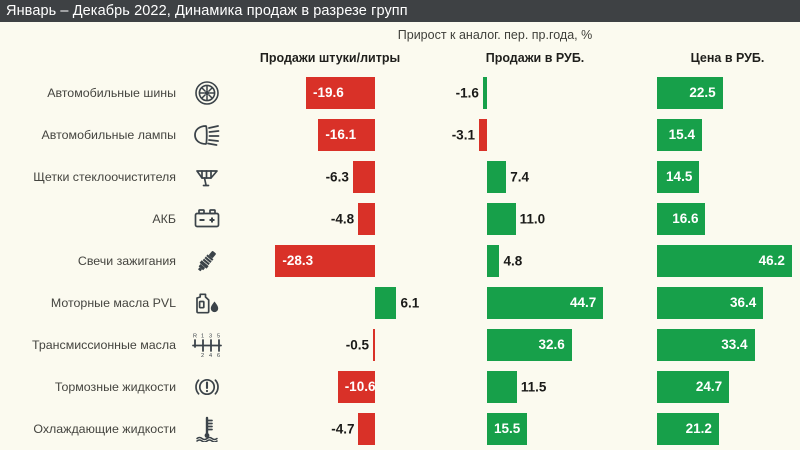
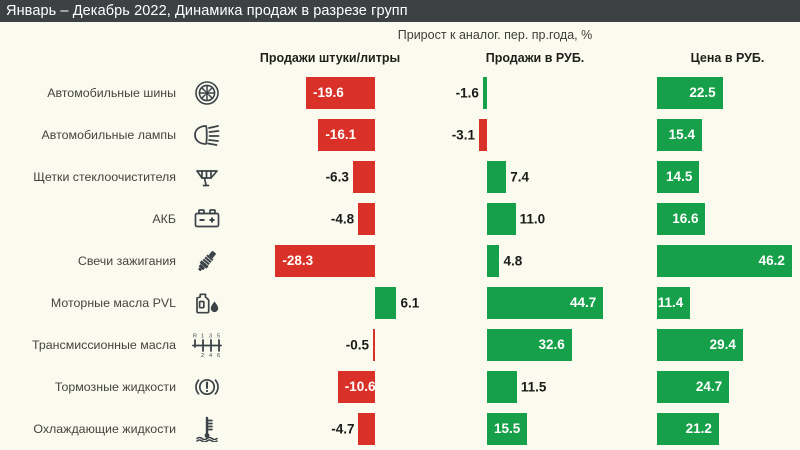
Цена в РУБ./Моторные масла PVL: 36.4 -> 11.4
Цена в РУБ./Трансмиссионные масла: 33.4 -> 29.4
